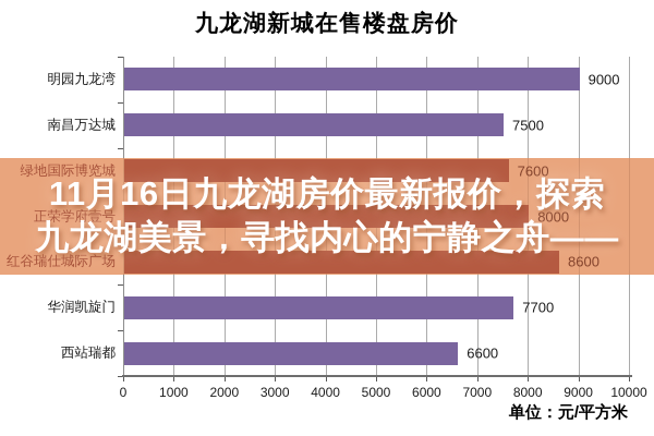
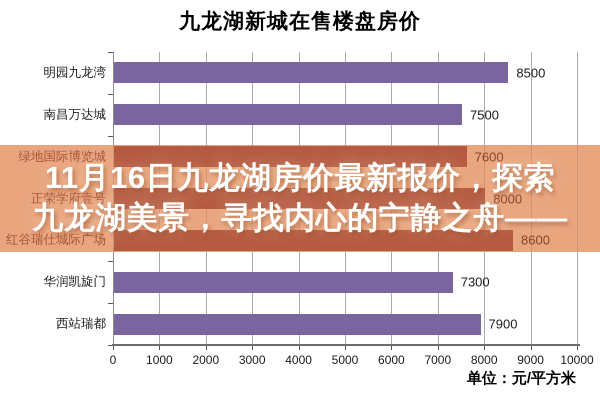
明园九龙湾: 9000 -> 8500
华润凯旋门: 7700 -> 7300
西站瑞都: 6600 -> 7900
